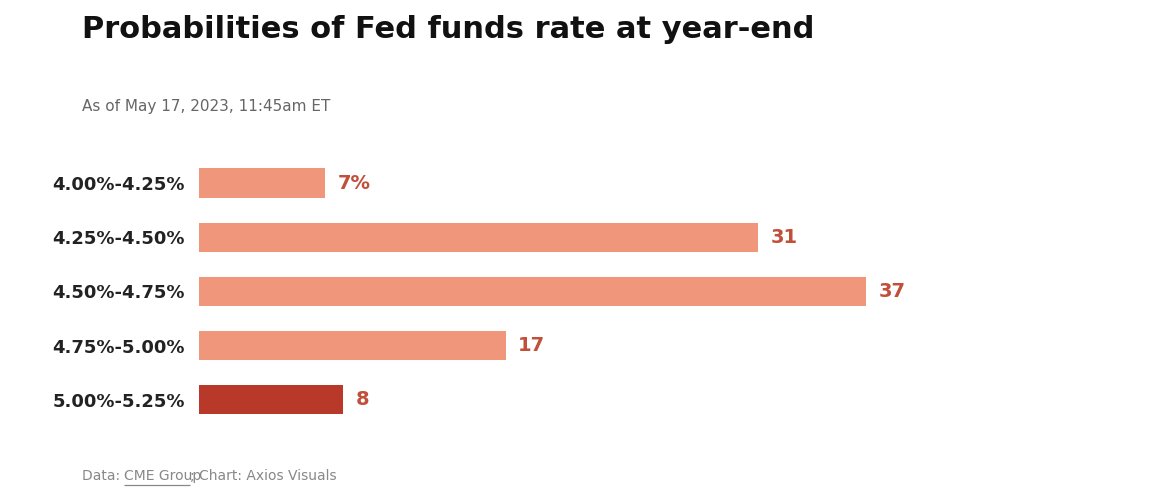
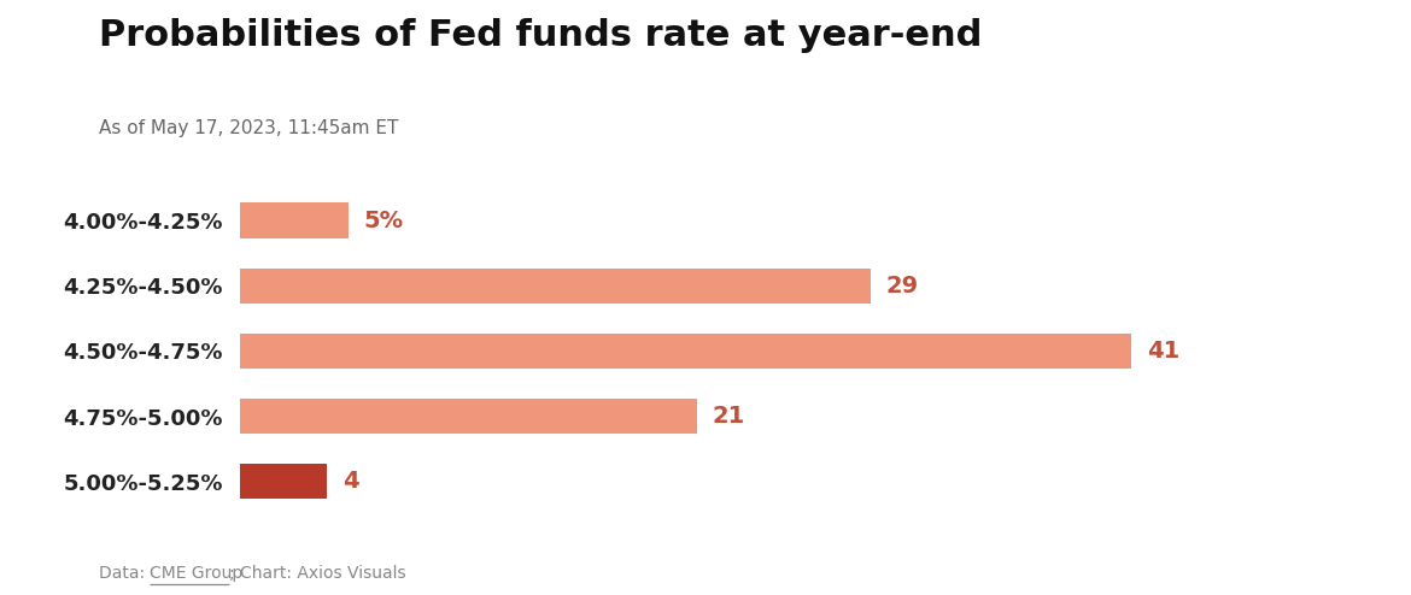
4.00%-4.25%: 7% -> 5%
4.25%-4.50%: 31 -> 29
4.50%-4.75%: 37 -> 41
4.75%-5.00%: 17 -> 21
5.00%-5.25%: 8 -> 4
